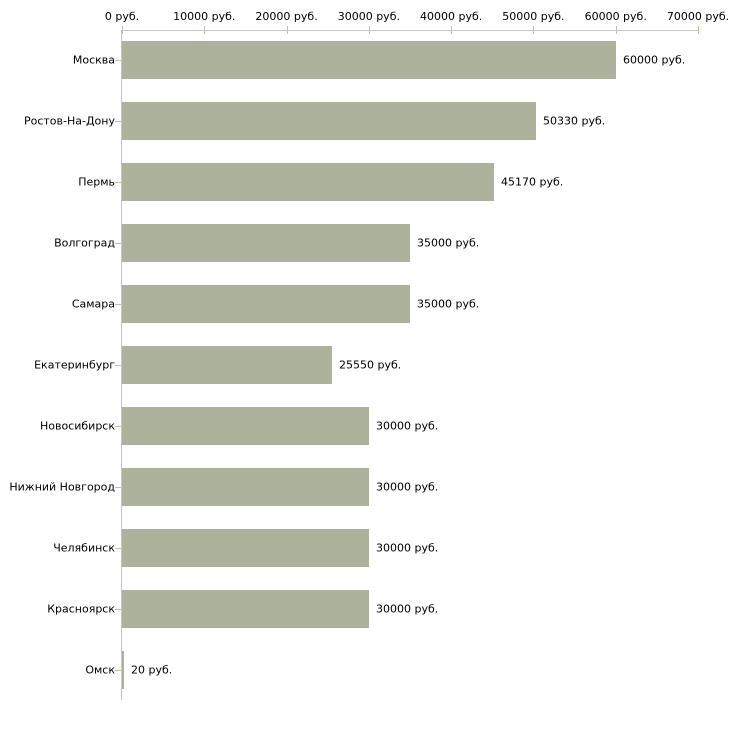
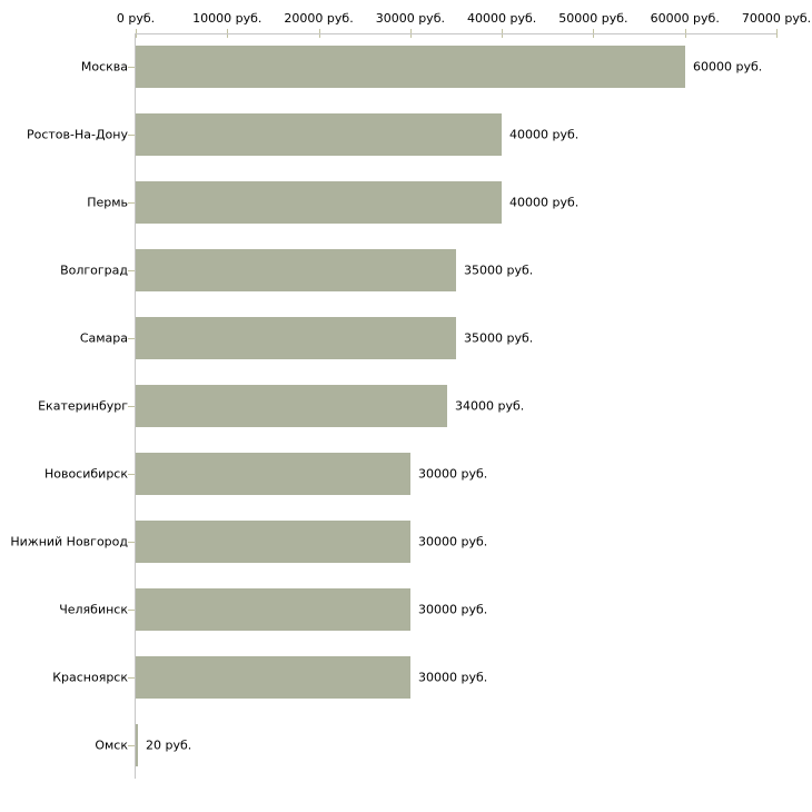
Ростов-На-Дону: 50330 -> 40000
Пермь: 45170 -> 40000
Екатеринбург: 25550 -> 34000
